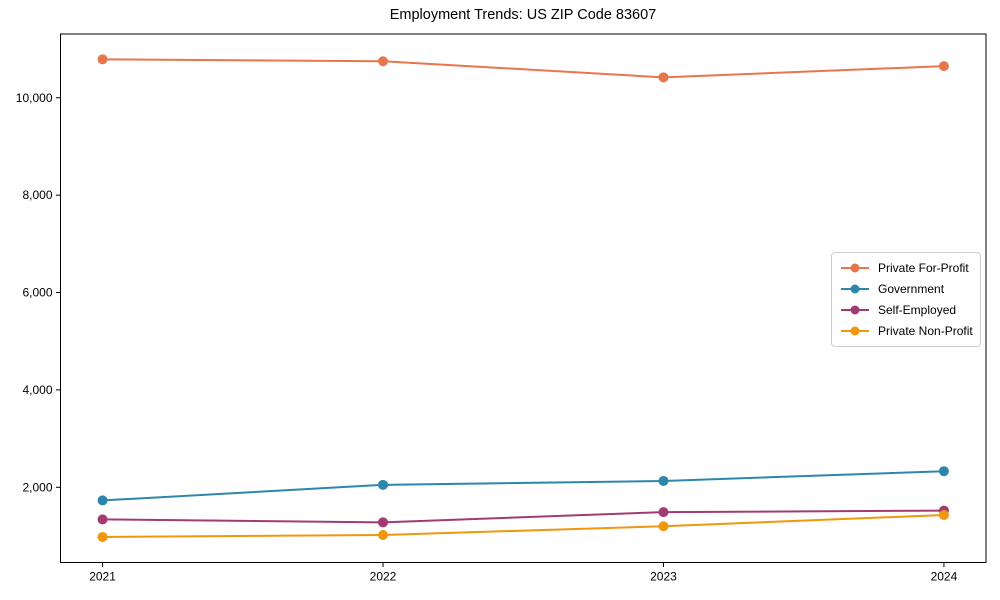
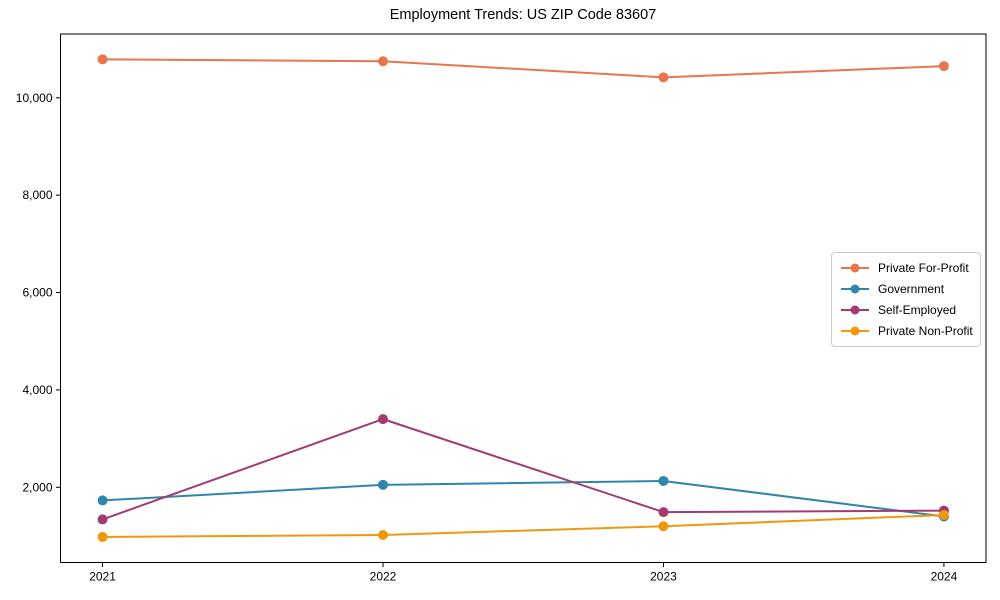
Self-Employed/2022: 1300 -> 3400
Government/2024: 2300 -> 1400
